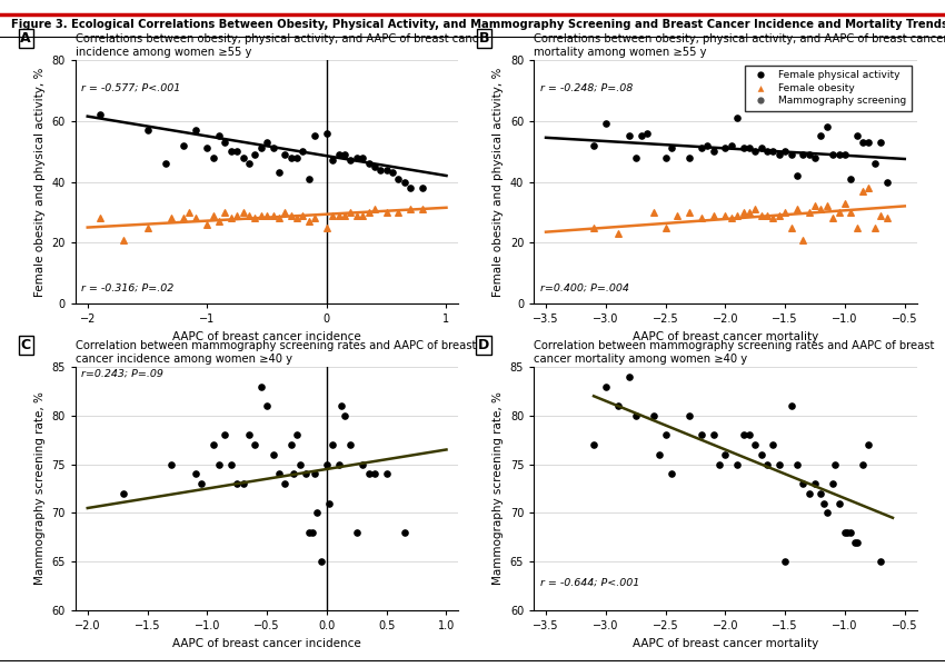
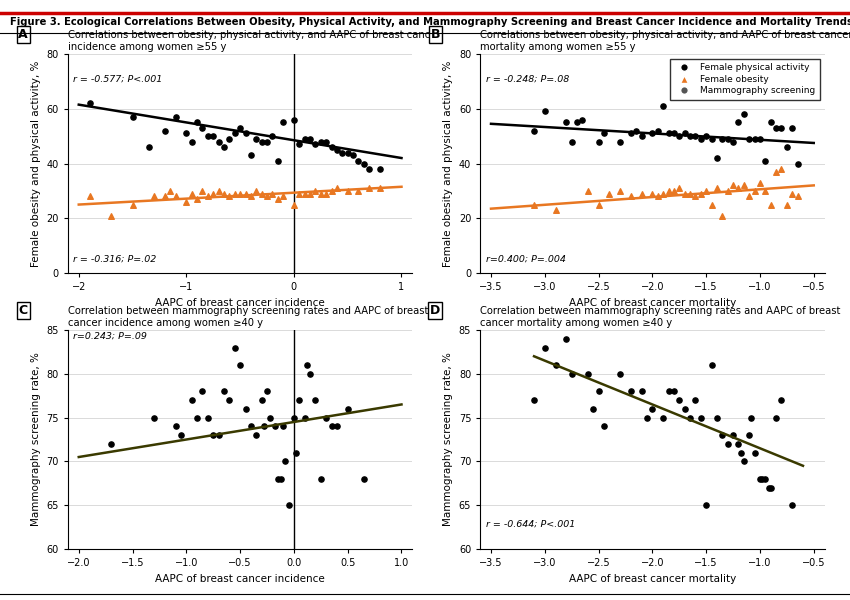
0.5: 74 -> 76
